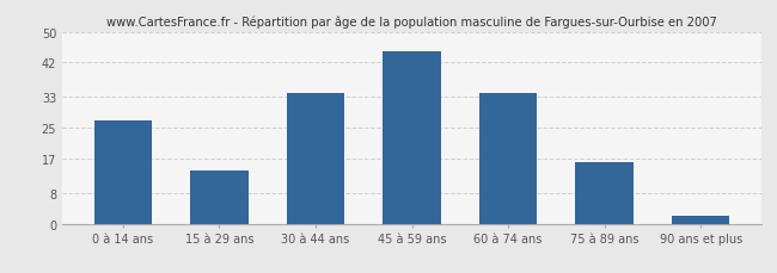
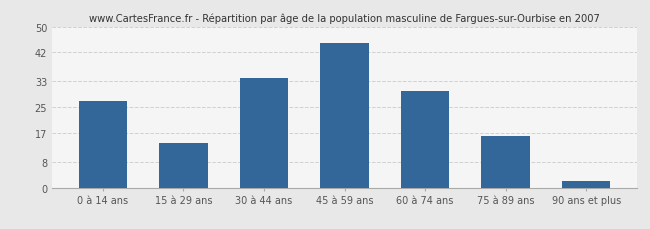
60 à 74 ans: 34 -> 30
